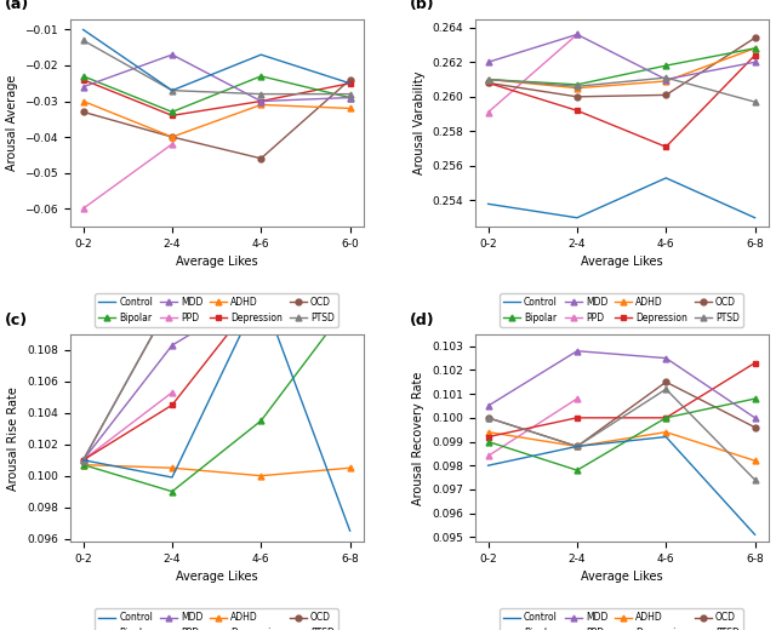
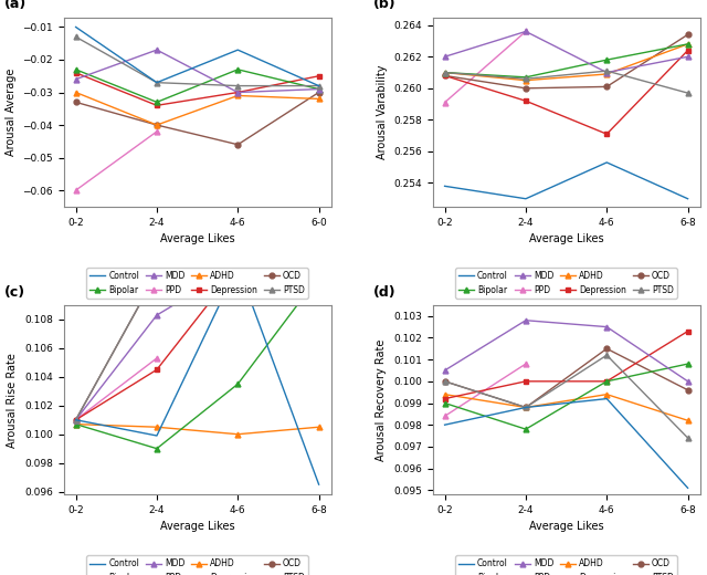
Control/6-0: -0.025 -> -0.028
OCD/6-0: -0.024 -> -0.030
